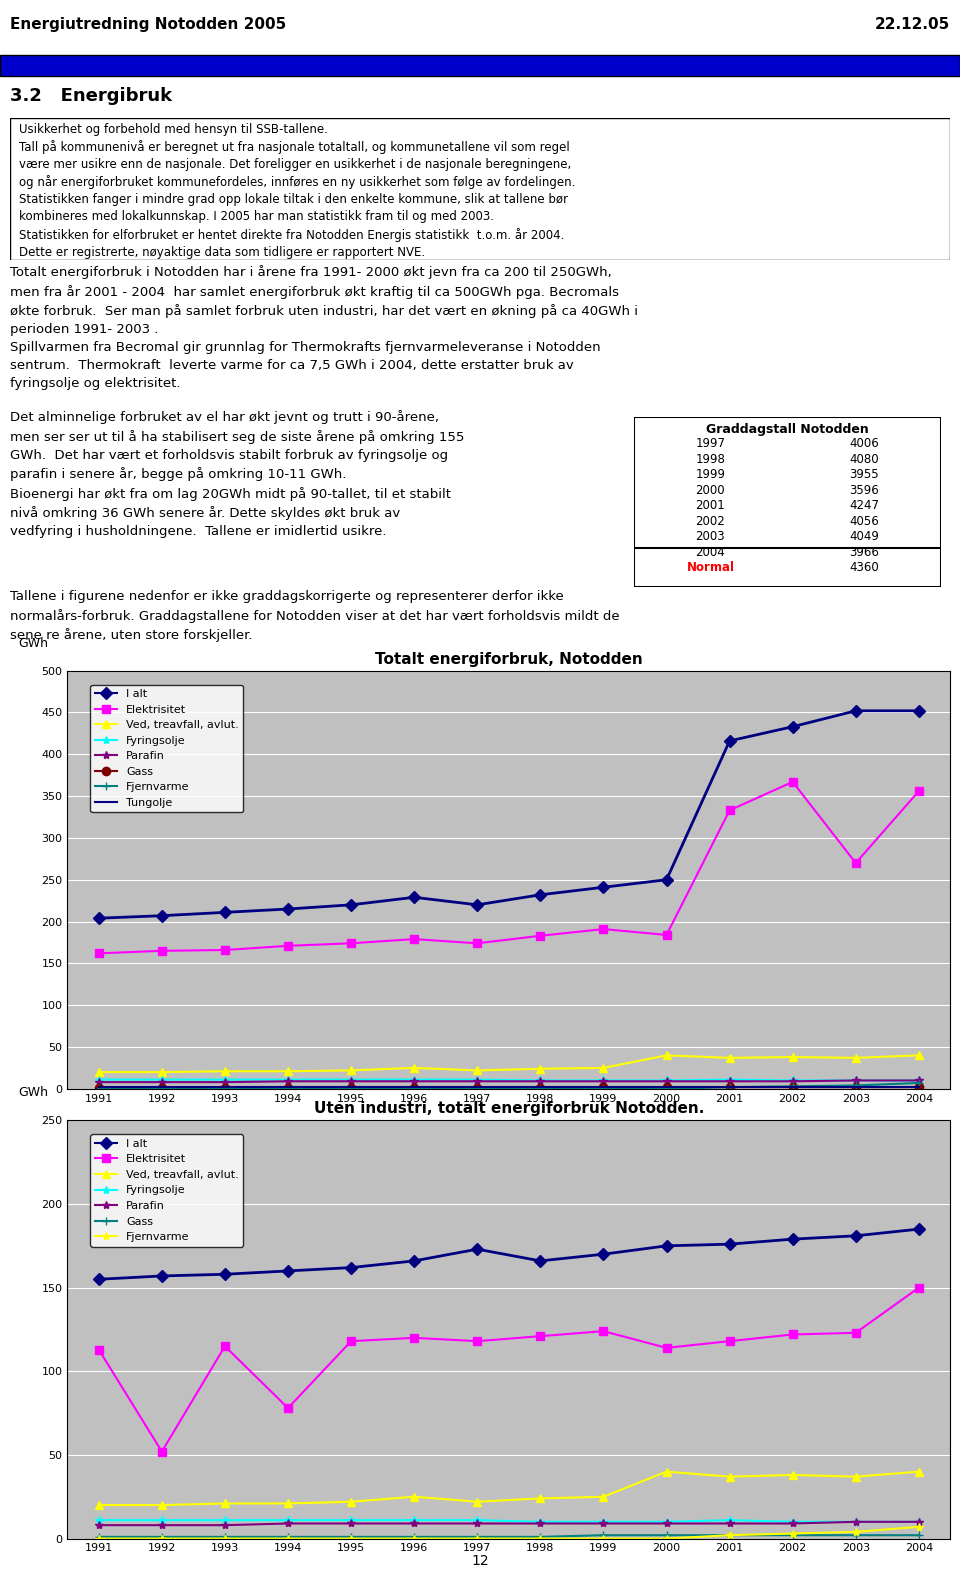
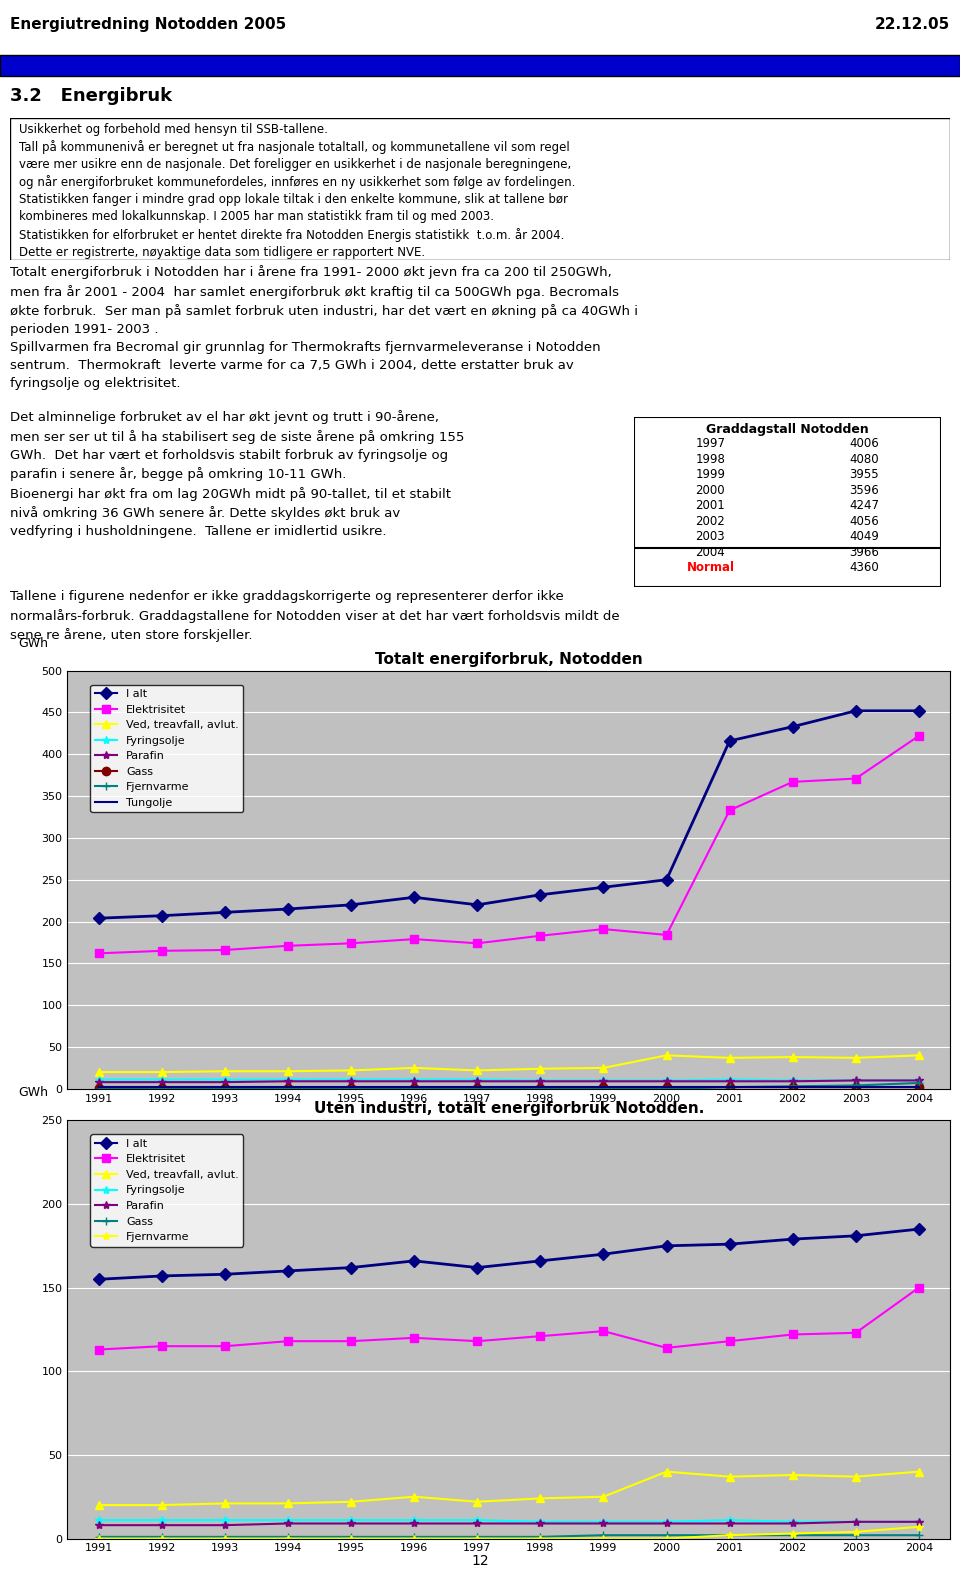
Totalt energiforbruk, Notodden/Elektrisitet/2003: 270 -> 371
Totalt energiforbruk, Notodden/Elektrisitet/2004: 356 -> 422
Uten industri, totalt energiforbruk Notodden./Elektrisitet/1992: 52 -> 115
Uten industri, totalt energiforbruk Notodden./Elektrisitet/1994: 78 -> 118
Uten industri, totalt energiforbruk Notodden./I alt/1997: 173 -> 162
